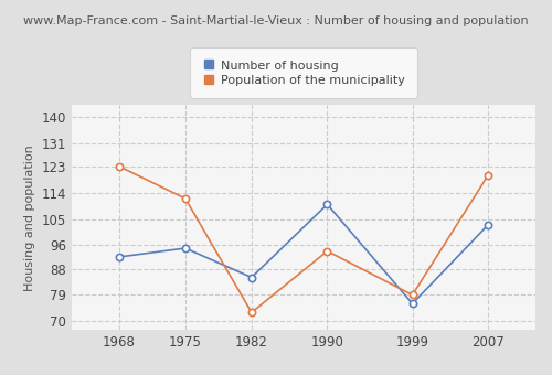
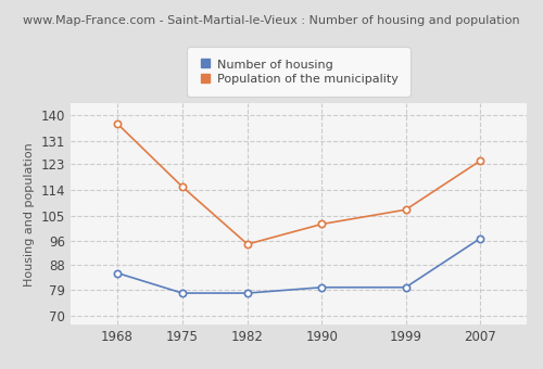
Number of housing/1968: 92 -> 85
Population of the municipality/1968: 123 -> 137
Number of housing/1975: 95 -> 78
Population of the municipality/1975: 112 -> 115
Number of housing/1982: 85 -> 78
Population of the municipality/1982: 73 -> 95
Number of housing/1990: 110 -> 80
Population of the municipality/1990: 94 -> 102
Number of housing/1999: 76 -> 80
Population of the municipality/1999: 79 -> 107
Number of housing/2007: 103 -> 97
Population of the municipality/2007: 120 -> 124
